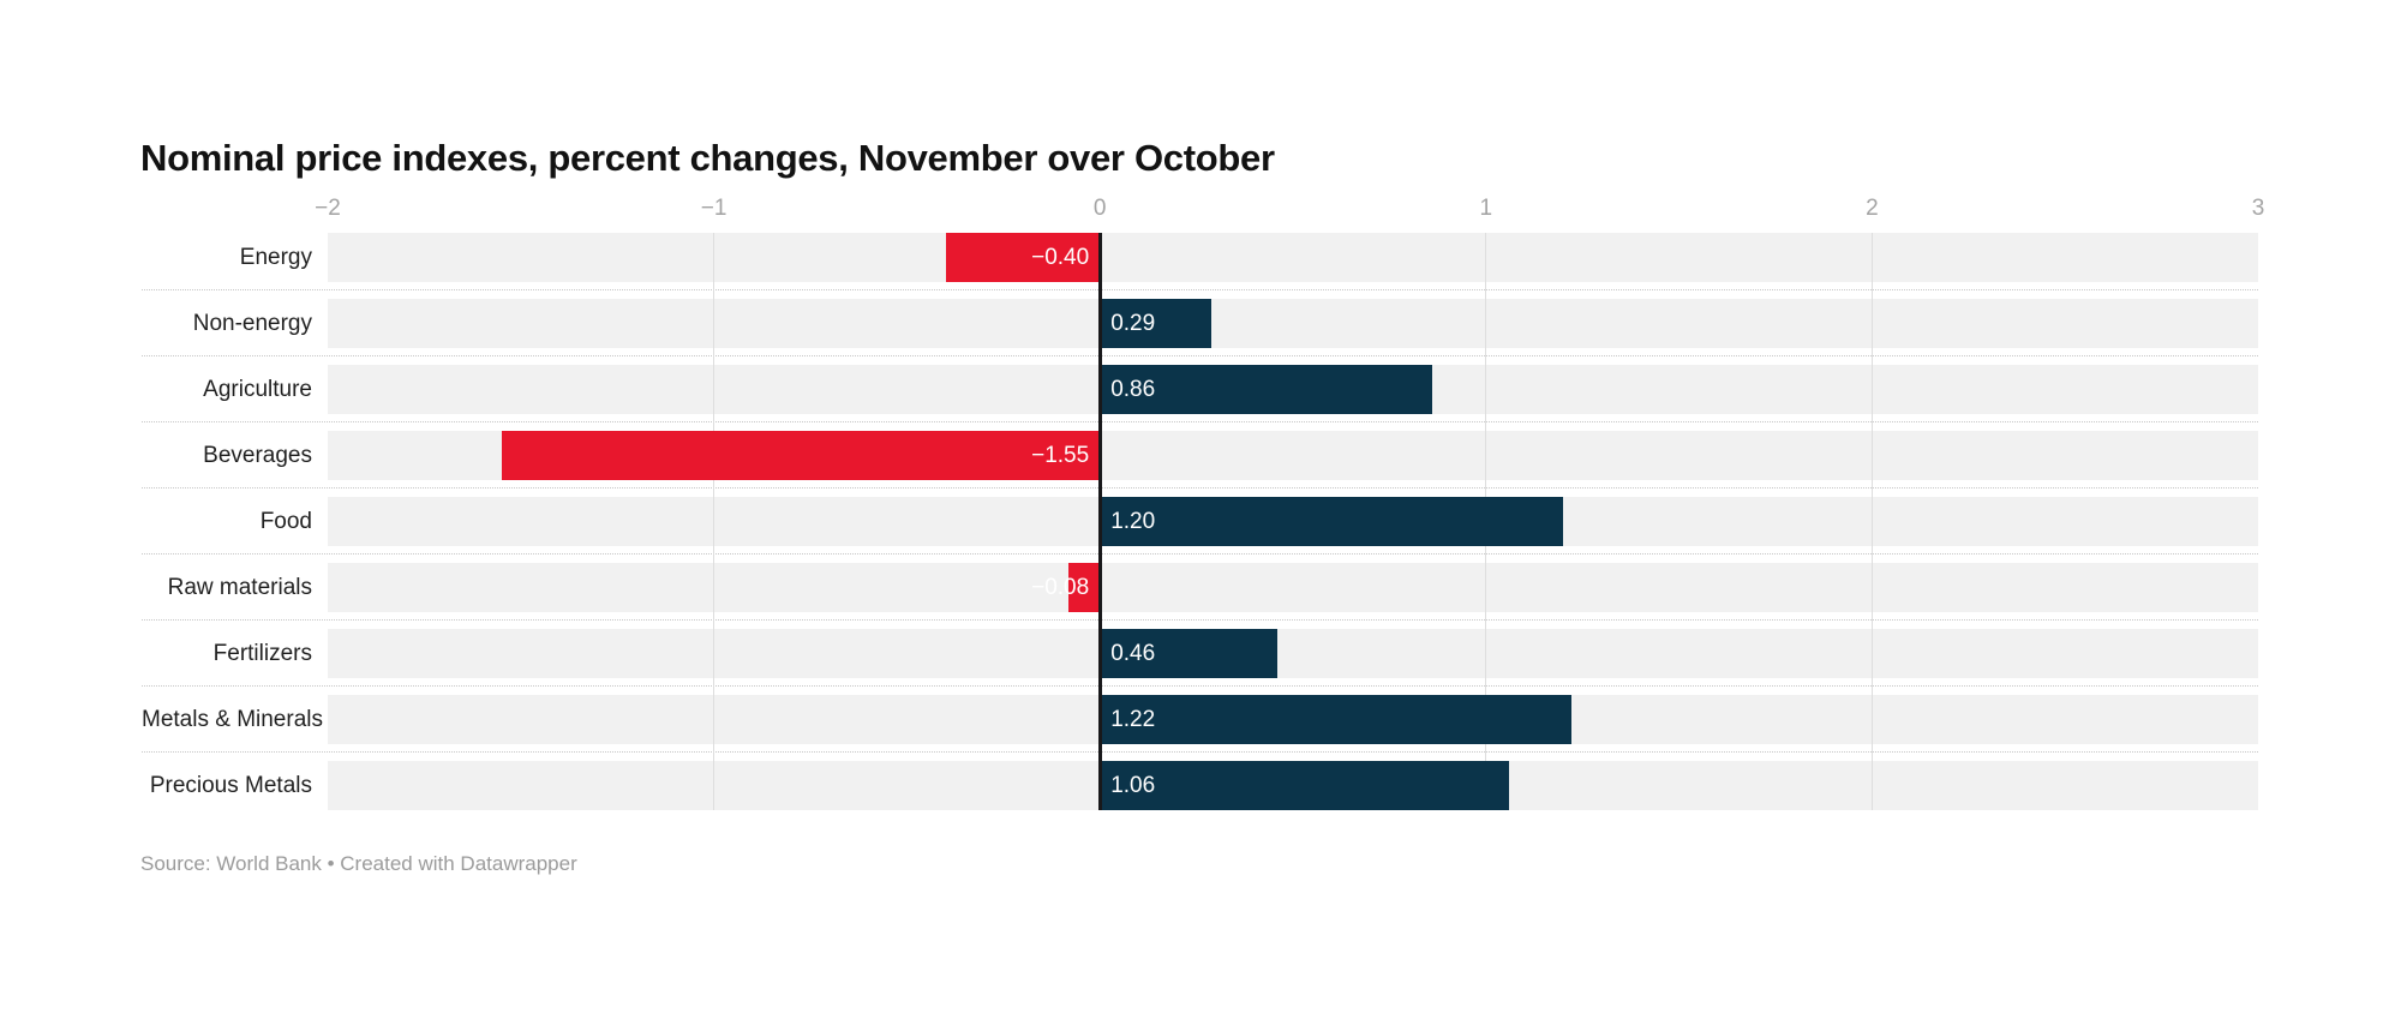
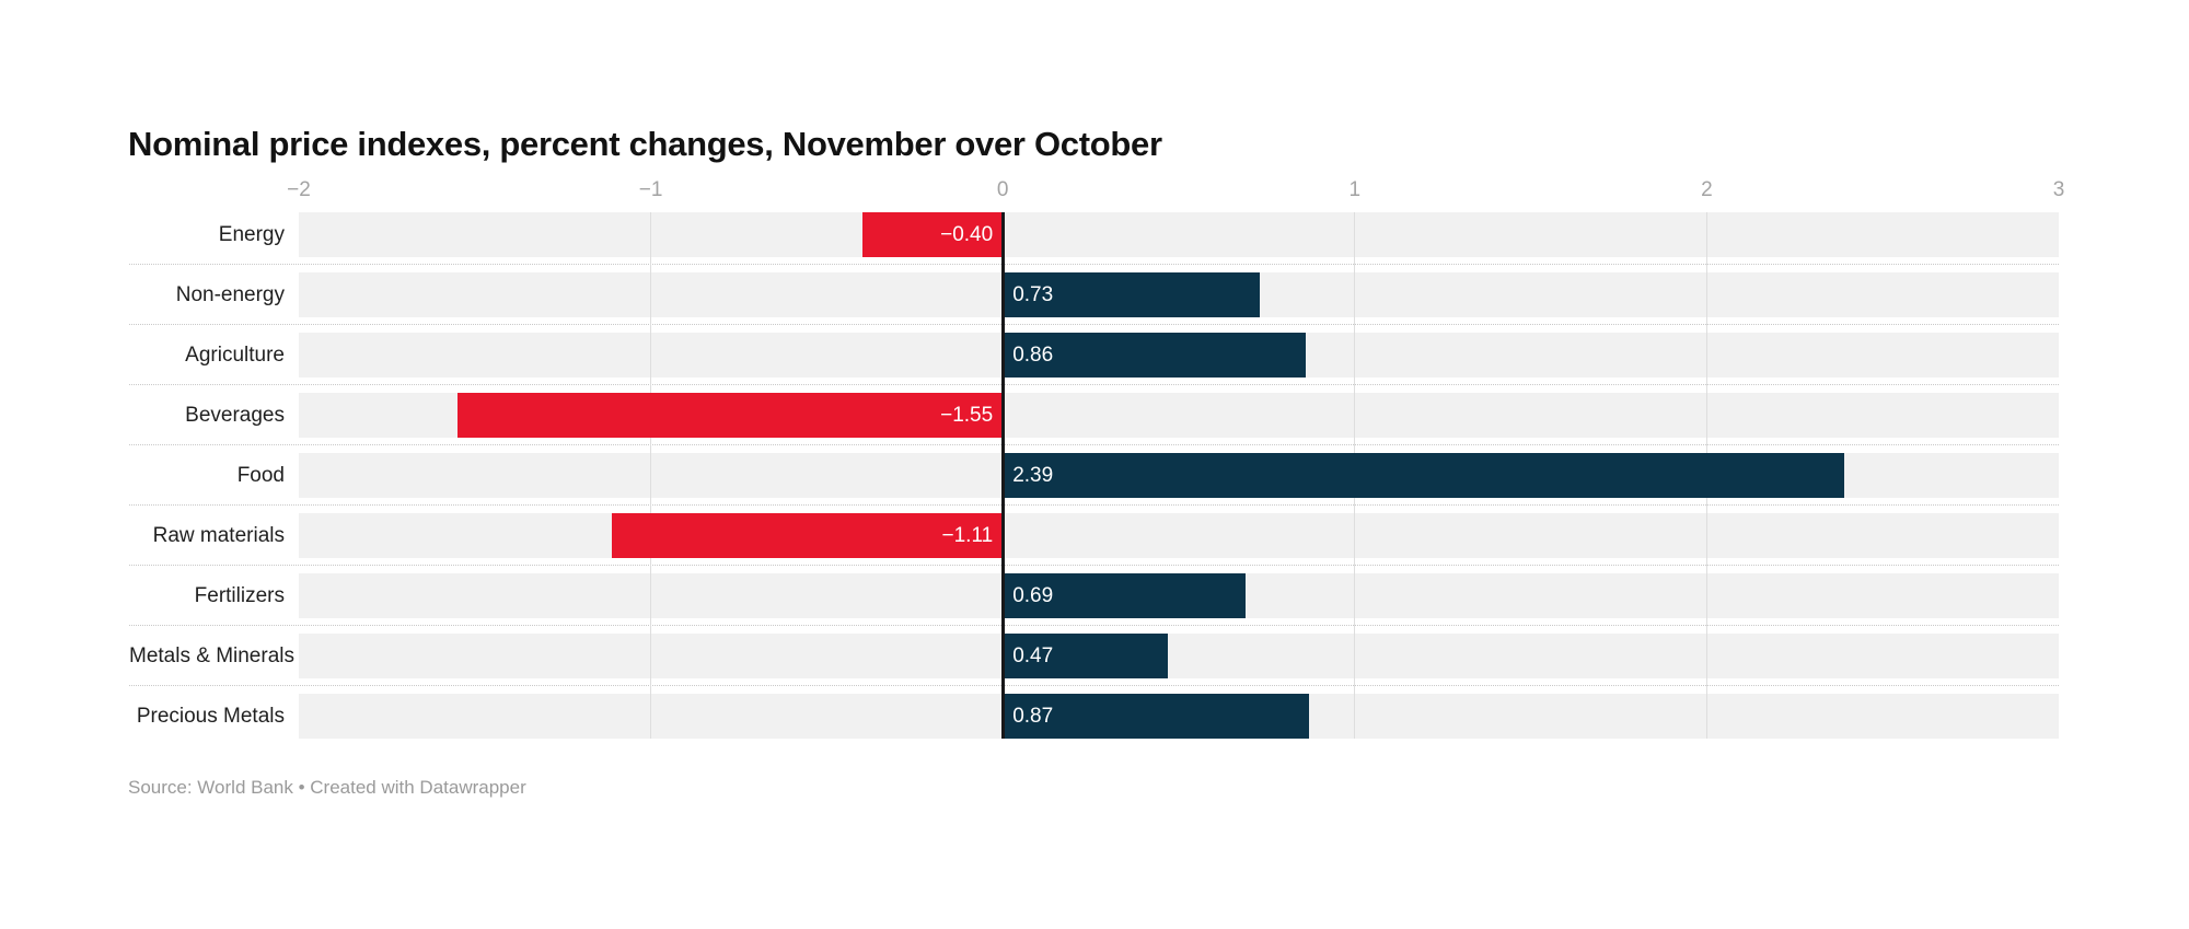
Non-energy: 0.29 -> 0.73
Food: 1.20 -> 2.39
Raw materials: −0.08 -> −1.11
Fertilizers: 0.46 -> 0.69
Metals & Minerals: 1.22 -> 0.47
Precious Metals: 1.06 -> 0.87
